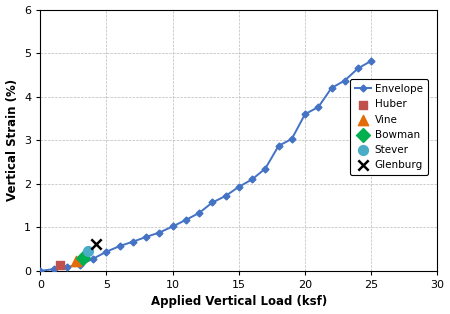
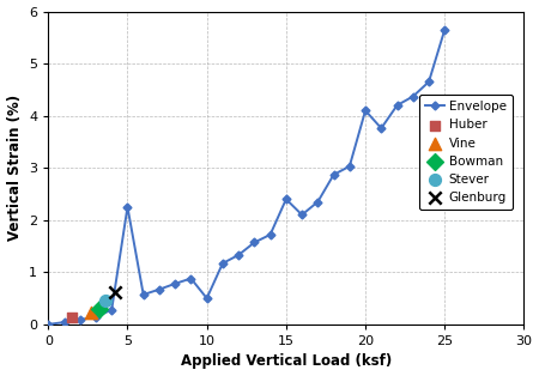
Envelope/5: 0.44 -> 2.25
Envelope/10: 1.02 -> 0.50
Envelope/15: 1.93 -> 2.40
Envelope/20: 3.60 -> 4.10
Envelope/25: 4.82 -> 5.65
